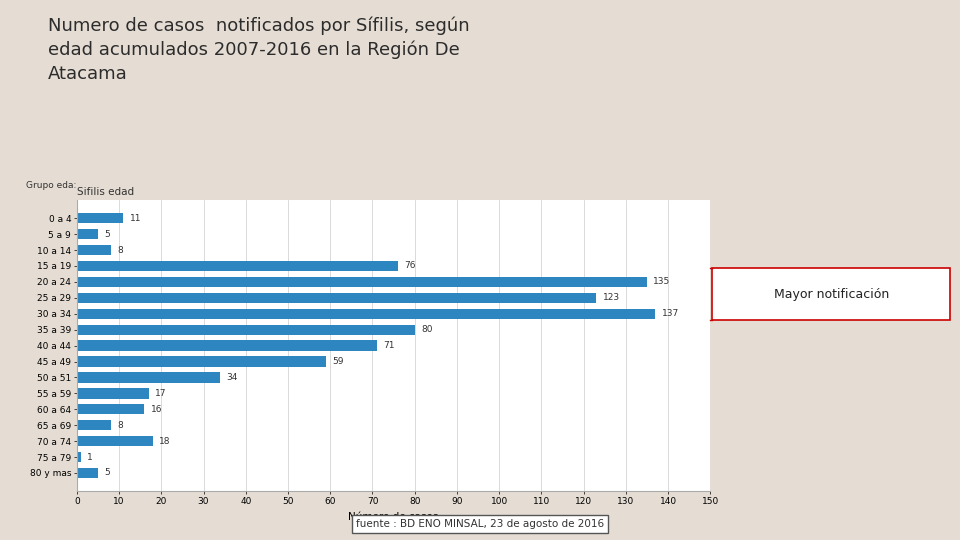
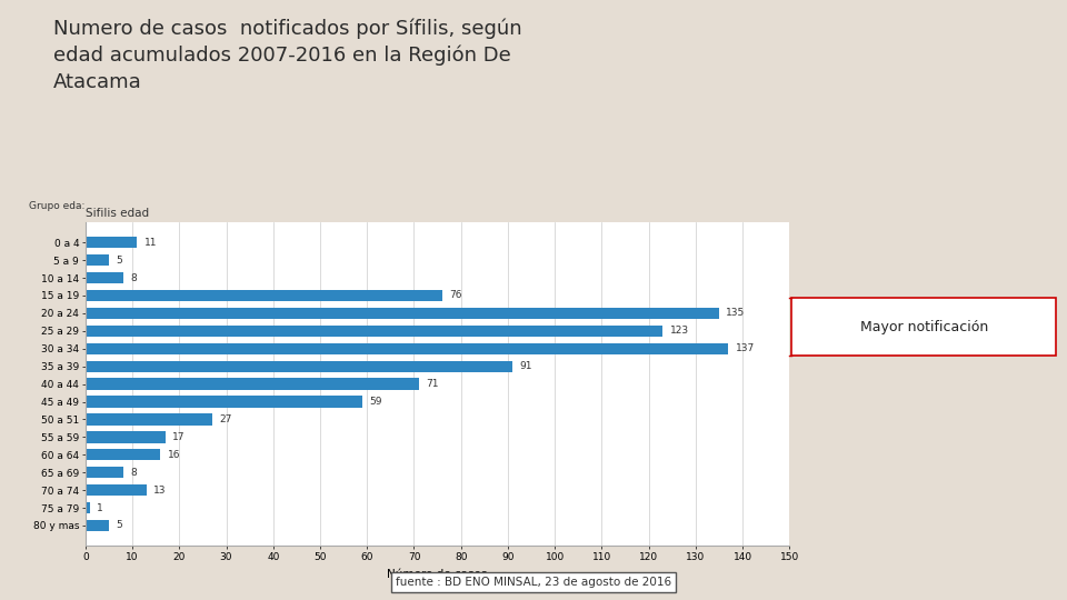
35 a 39: 80 -> 91
50 a 51: 34 -> 27
70 a 74: 18 -> 13
